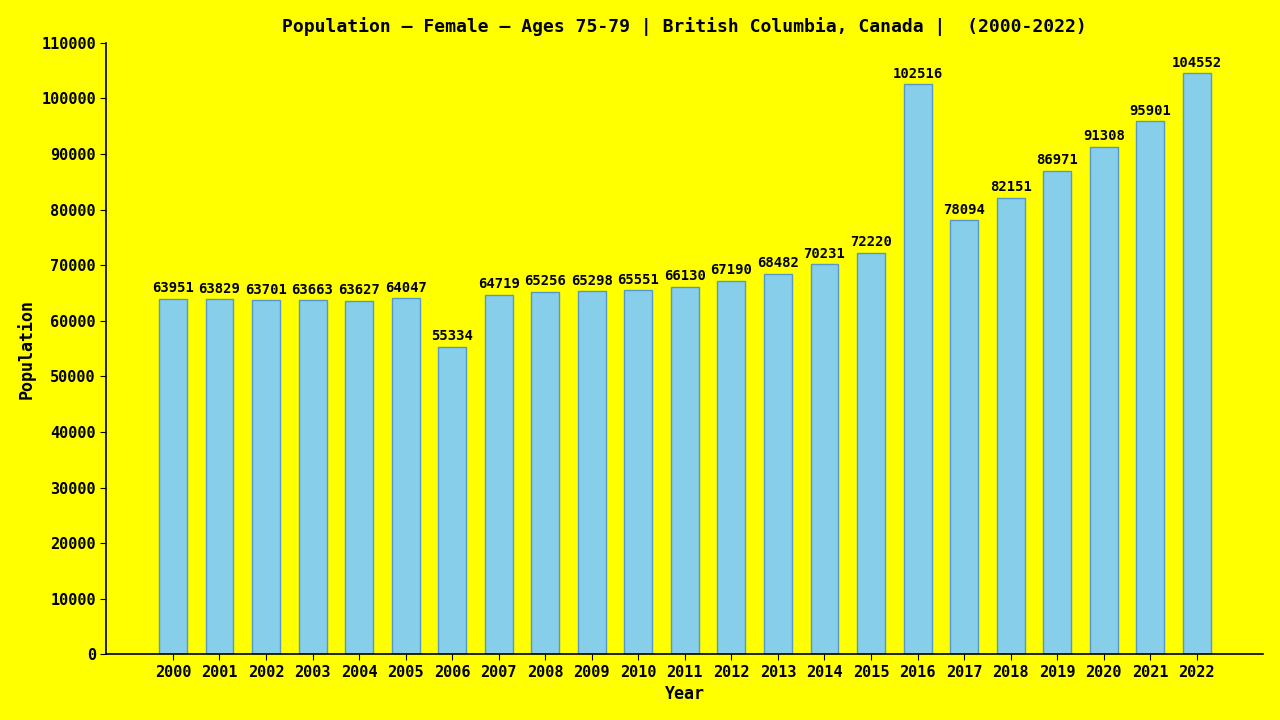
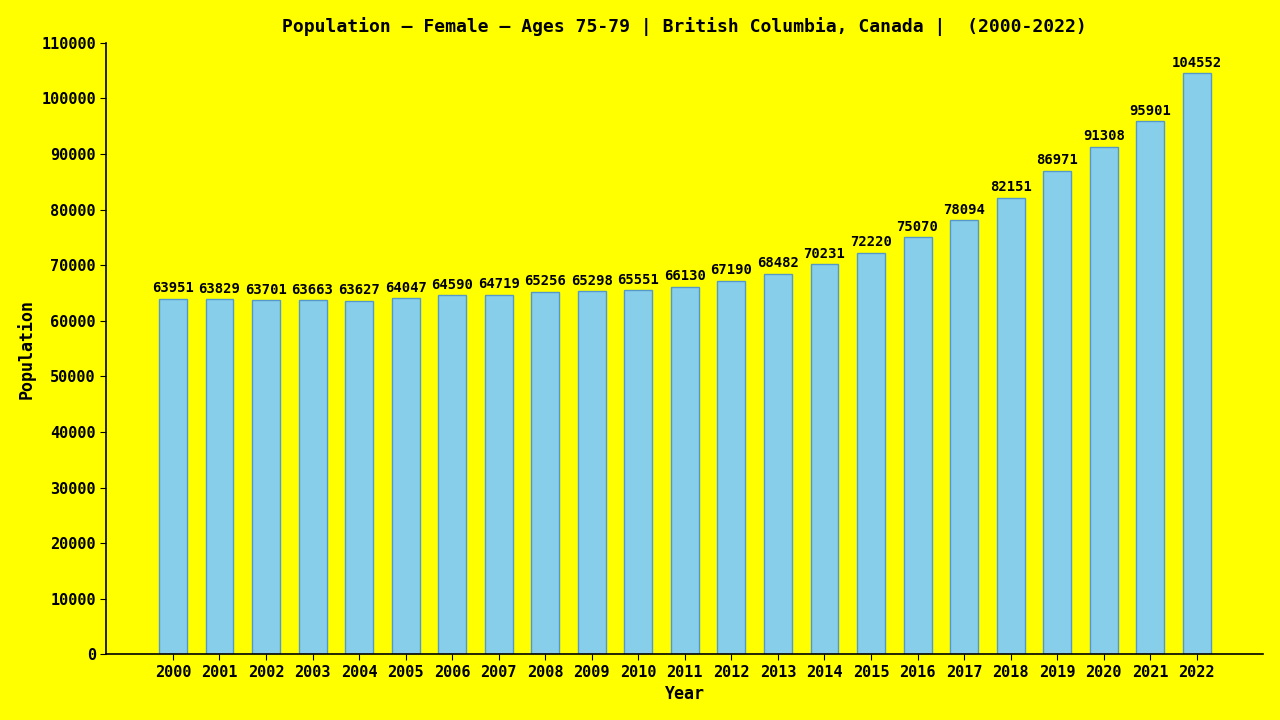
2006: 55334 -> 64590
2016: 102516 -> 75070
